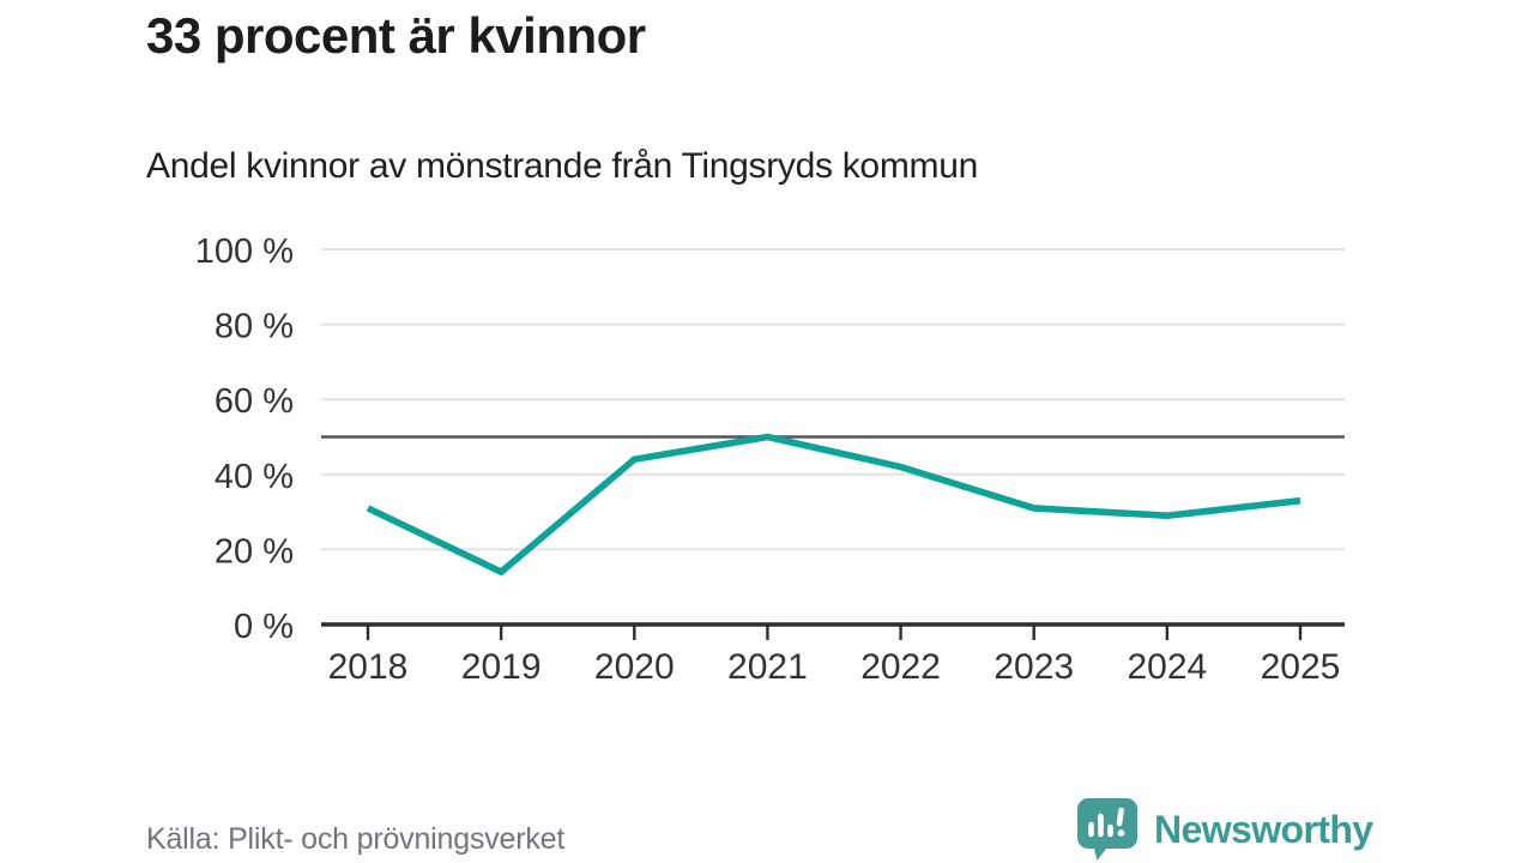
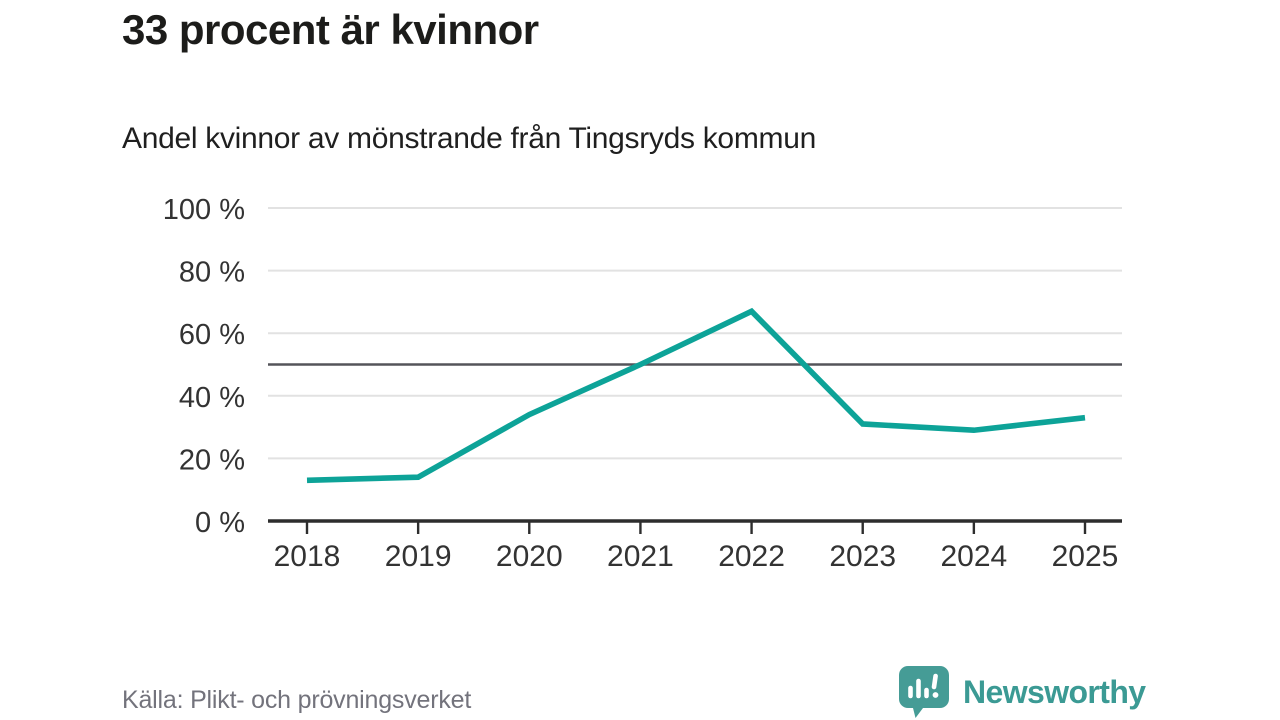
2018: 31% -> 13%
2020: 44% -> 34%
2022: 42% -> 67%
